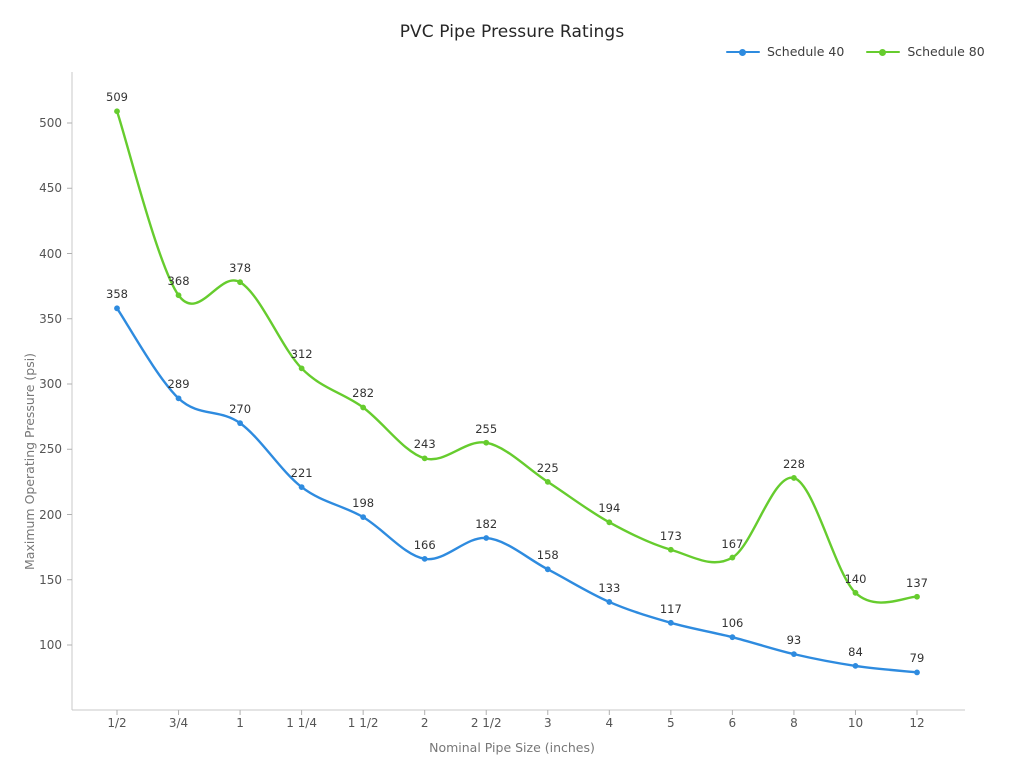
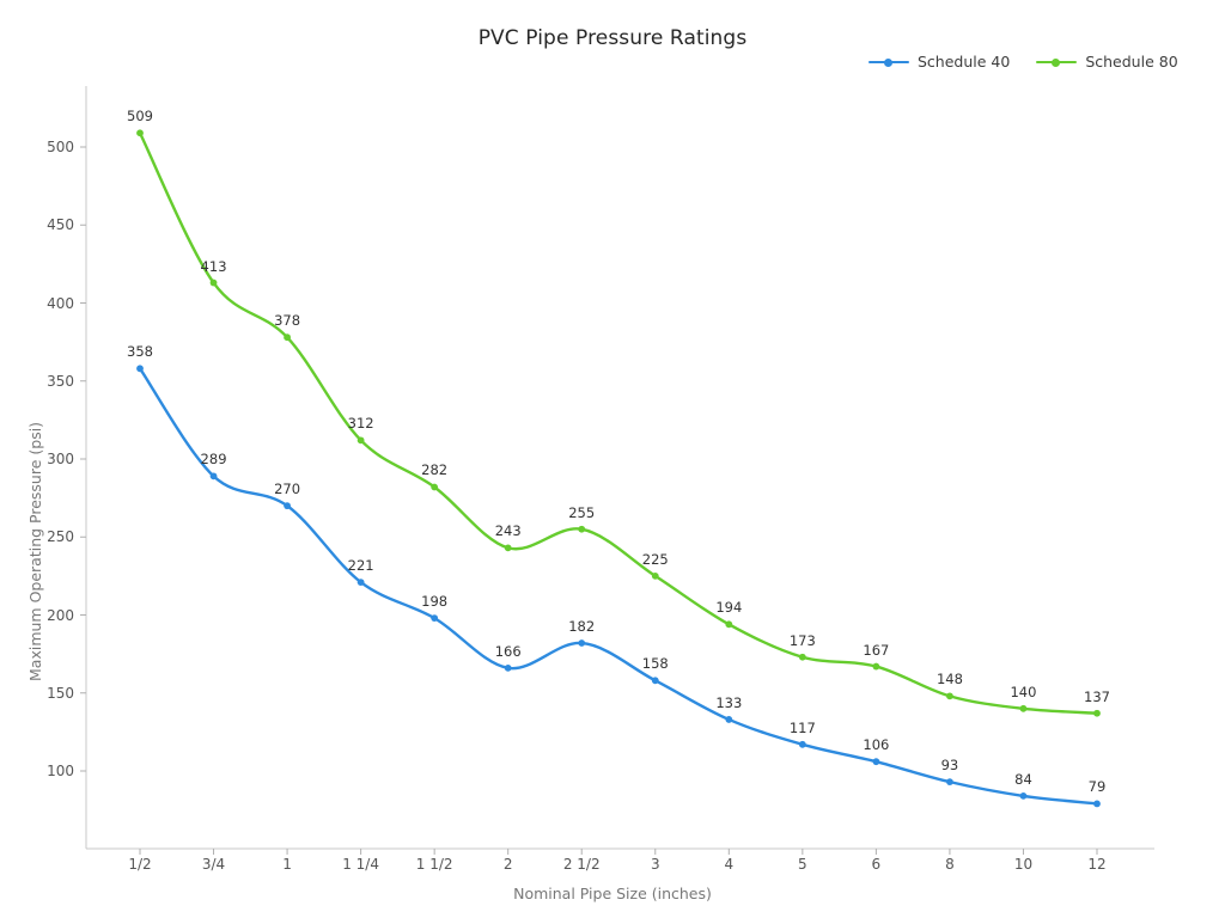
Schedule 80/3/4: 368 -> 413
Schedule 80/8: 228 -> 148
